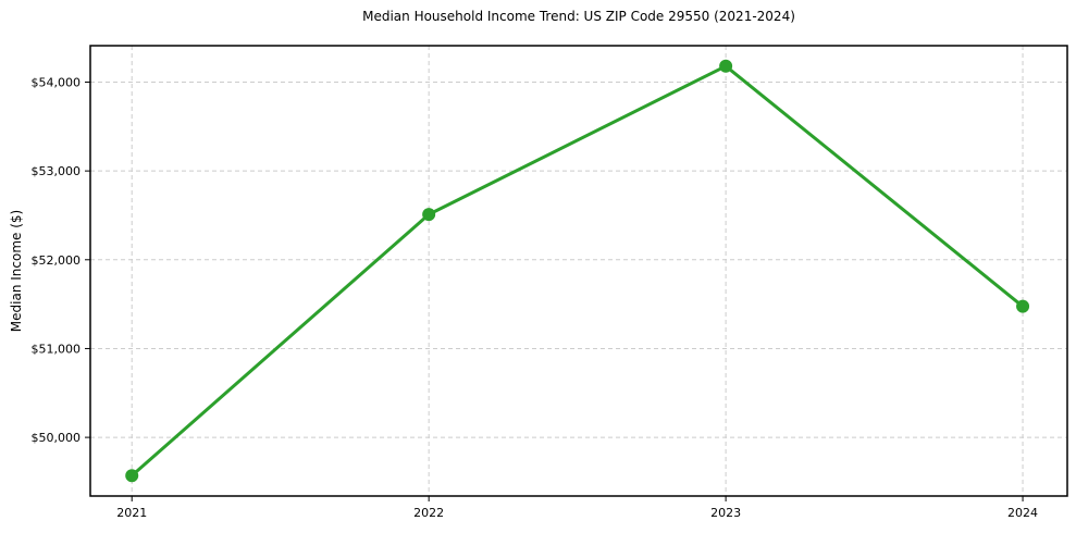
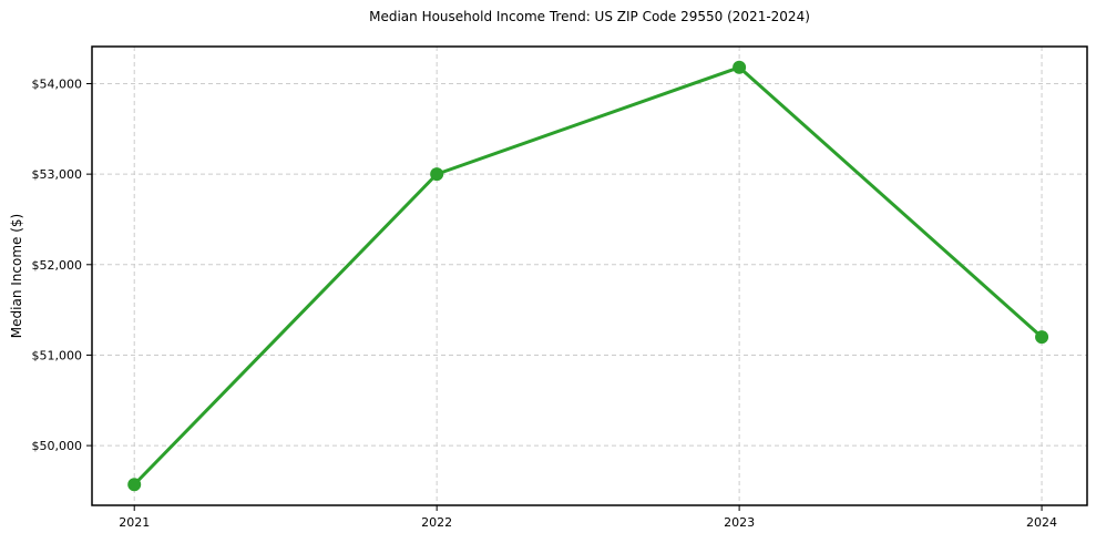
2022: $52500 -> $53000
2024: $51500 -> $51200
